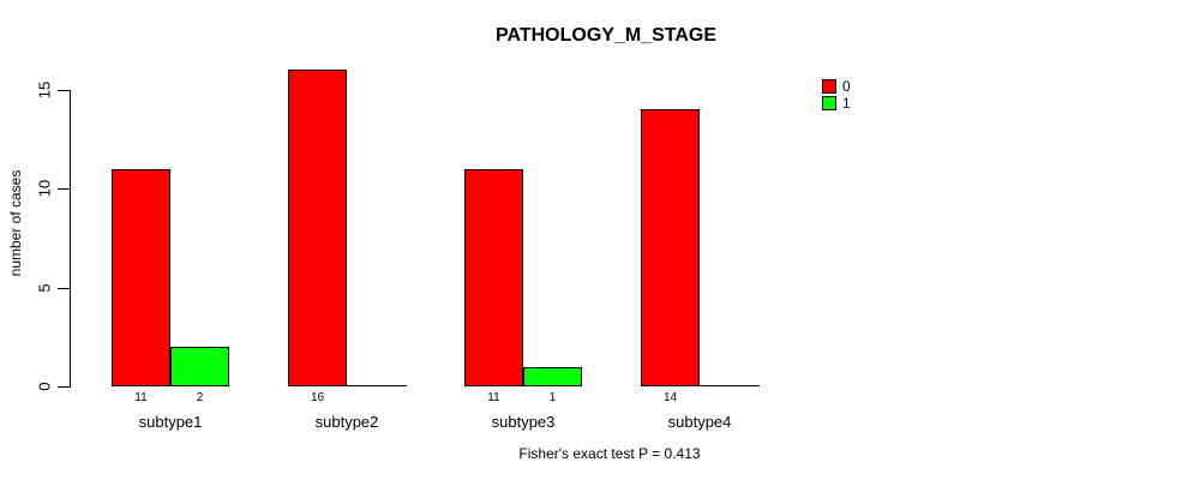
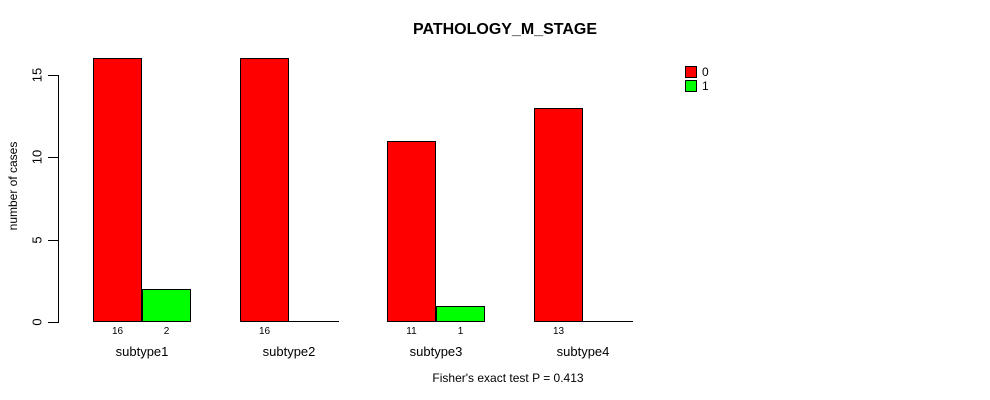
0/subtype1: 11 -> 16
0/subtype4: 14 -> 13
